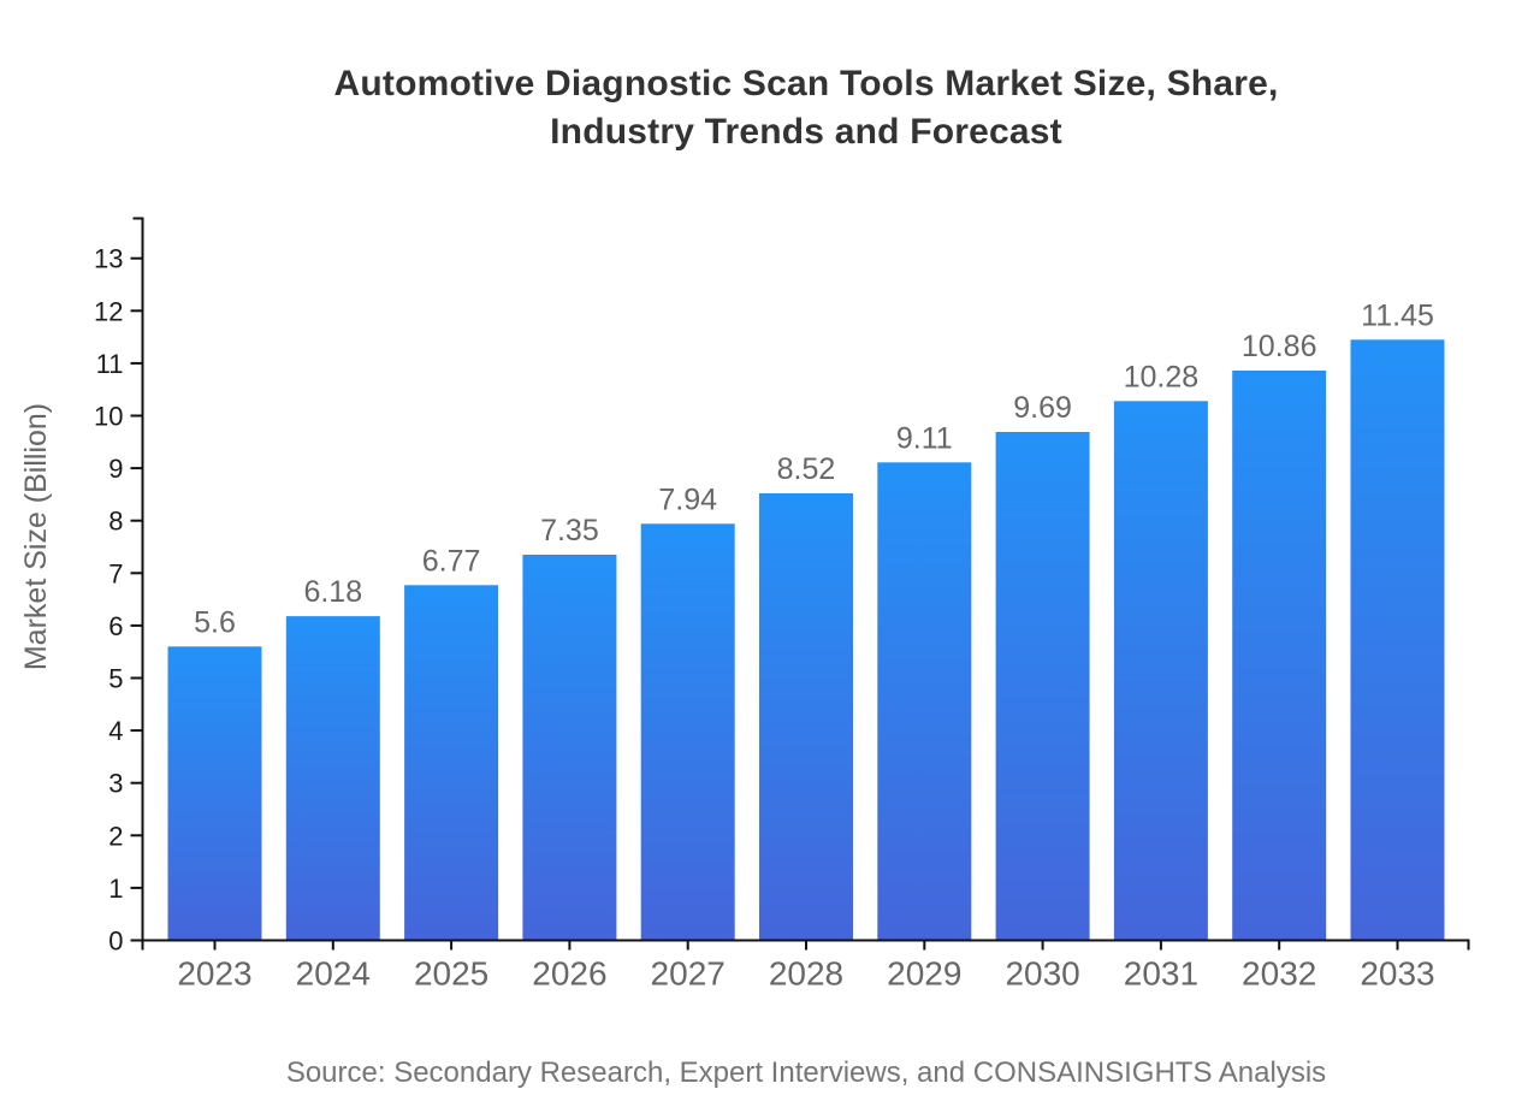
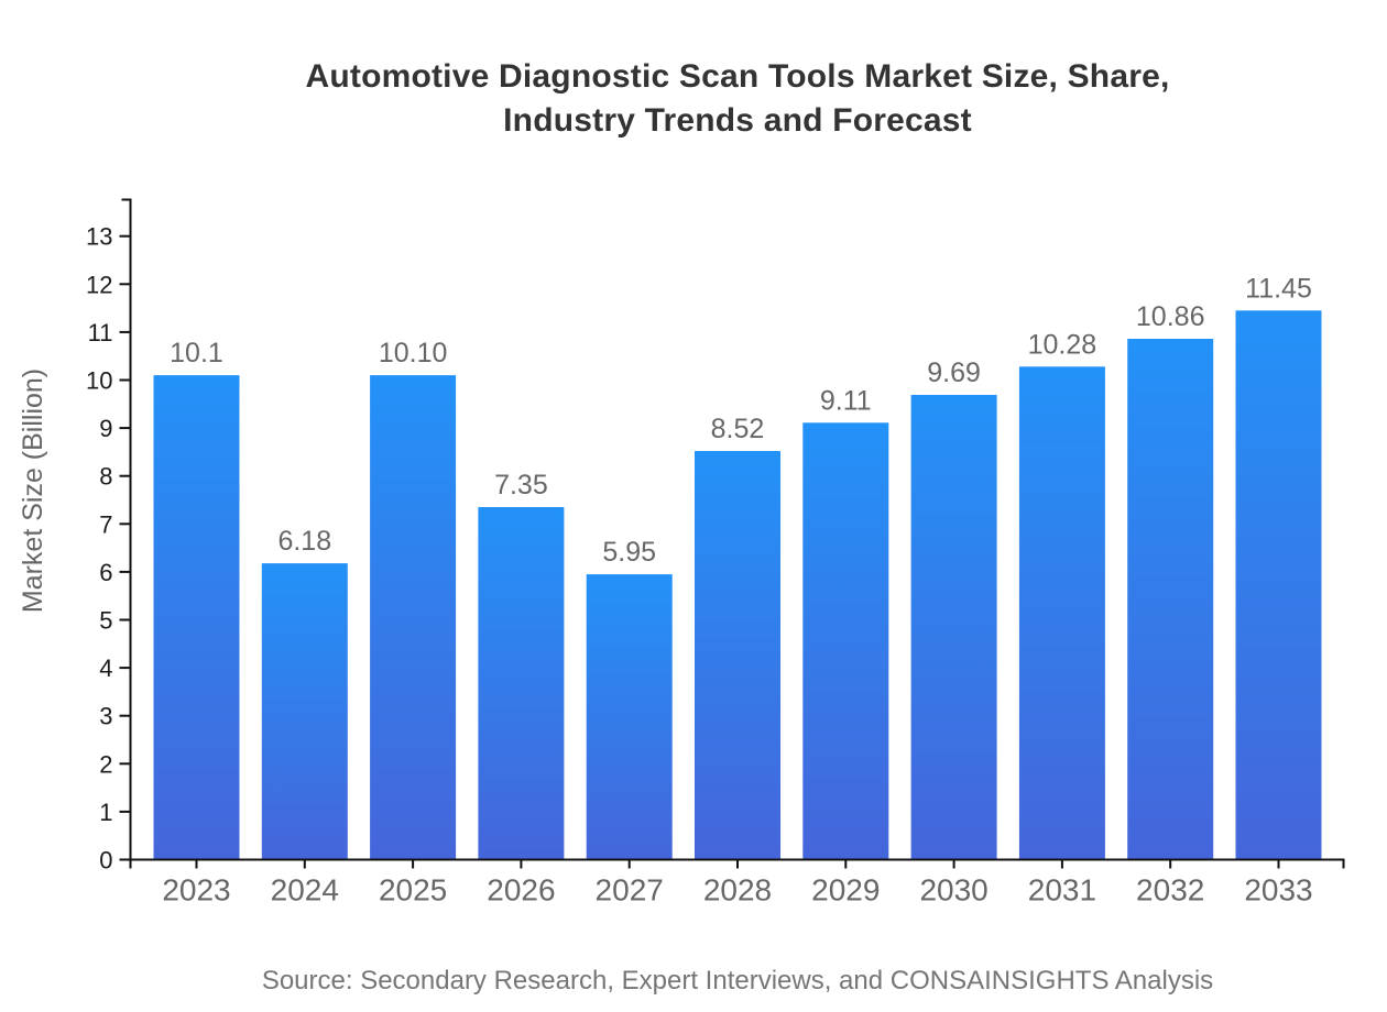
2023: 5.6 -> 10.1
2025: 6.77 -> 10.10
2027: 7.94 -> 5.95
